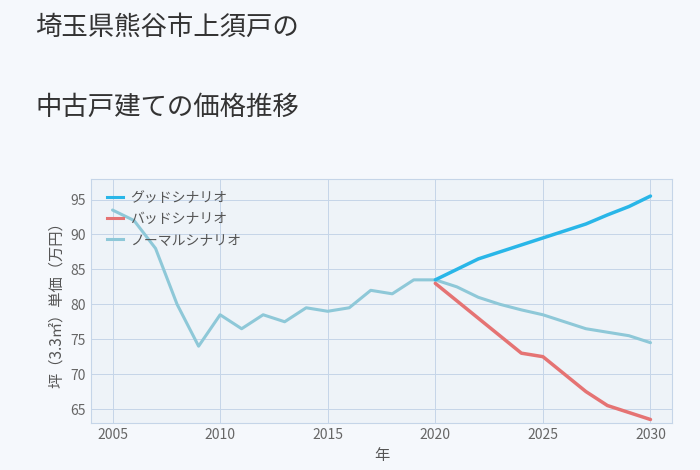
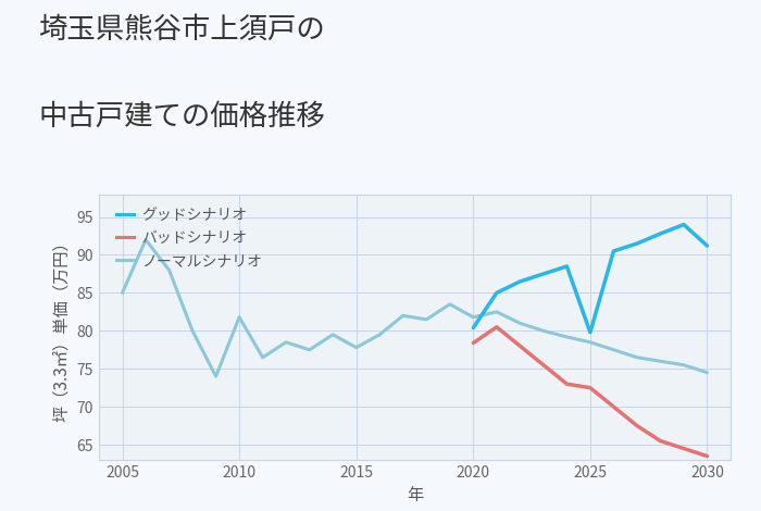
ノーマルシナリオ/2005: 93.5 -> 85.0
ノーマルシナリオ/2010: 78.5 -> 81.8
ノーマルシナリオ/2015: 79.0 -> 77.8
ノーマルシナリオ/2020: 83.5 -> 81.8
グッドシナリオ/2020: 83.5 -> 80.4
バッドシナリオ/2020: 83.0 -> 78.4
グッドシナリオ/2025: 89.5 -> 79.8
グッドシナリオ/2030: 95.5 -> 91.2
